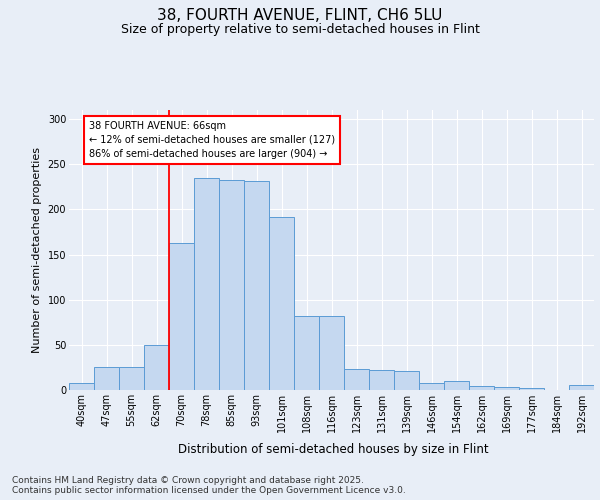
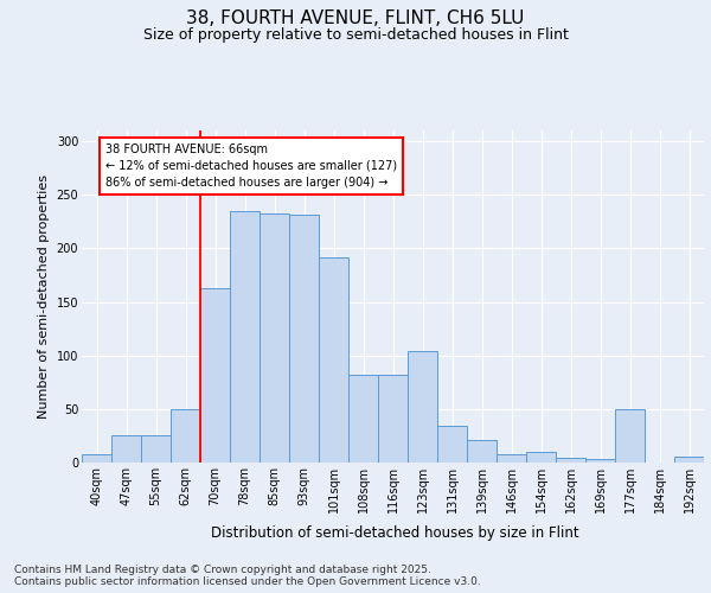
123sqm: 23 -> 104
131sqm: 22 -> 34
177sqm: 2 -> 50
